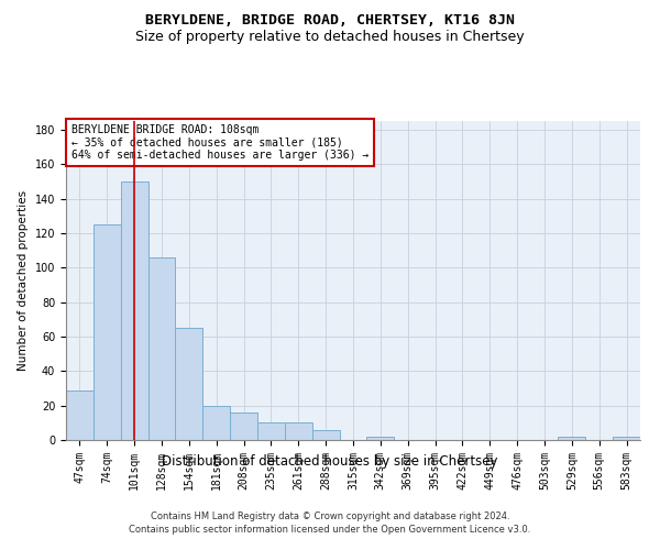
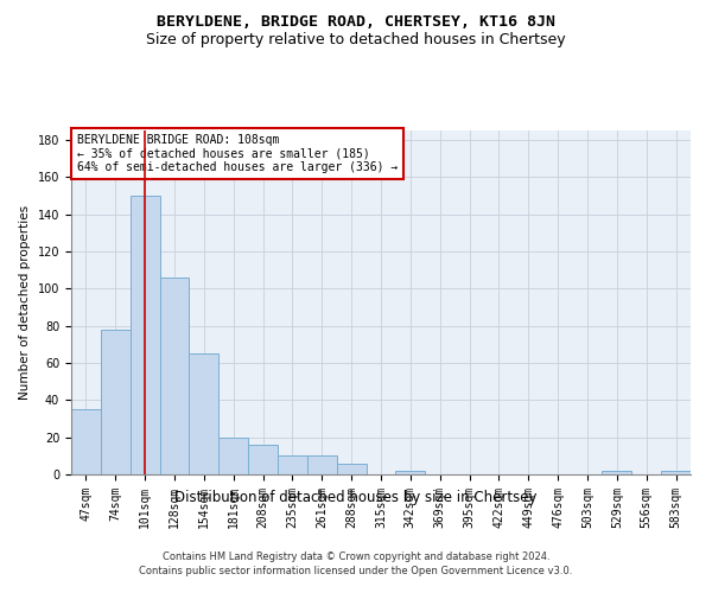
47sqm: 29 -> 35
74sqm: 125 -> 78
